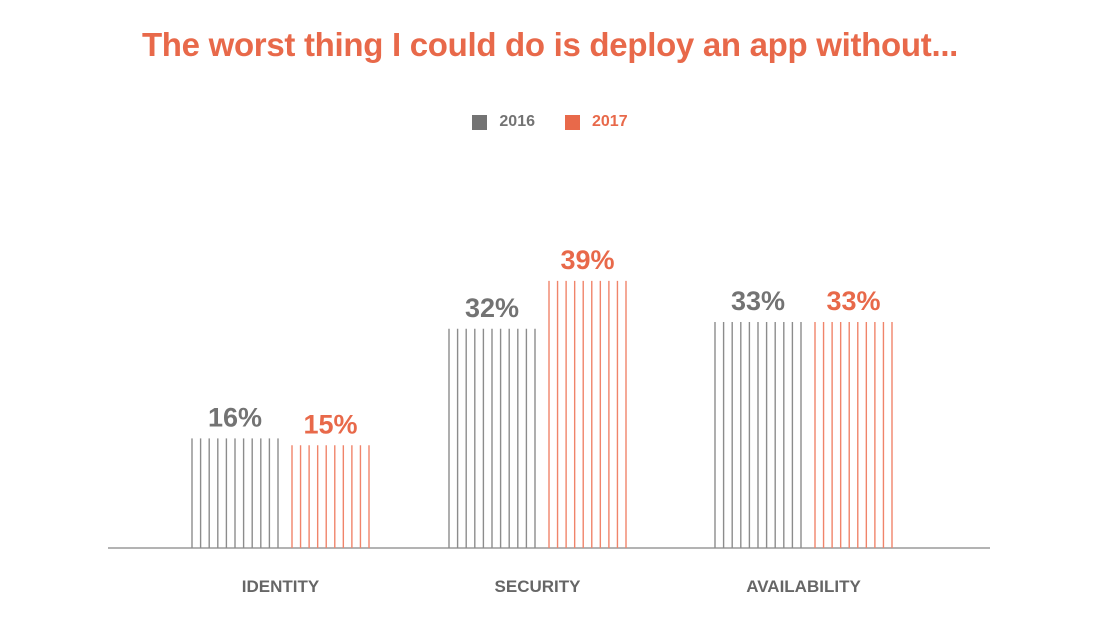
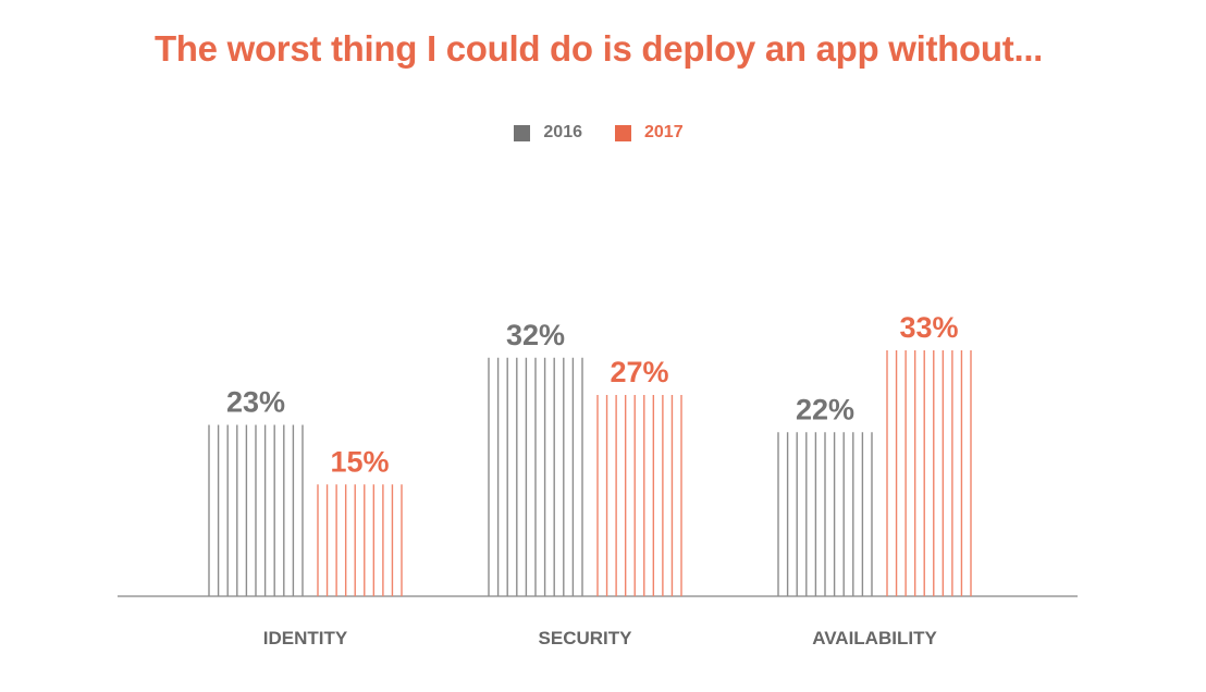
2016/IDENTITY: 16% -> 23%
2017/SECURITY: 39% -> 27%
2016/AVAILABILITY: 33% -> 22%
